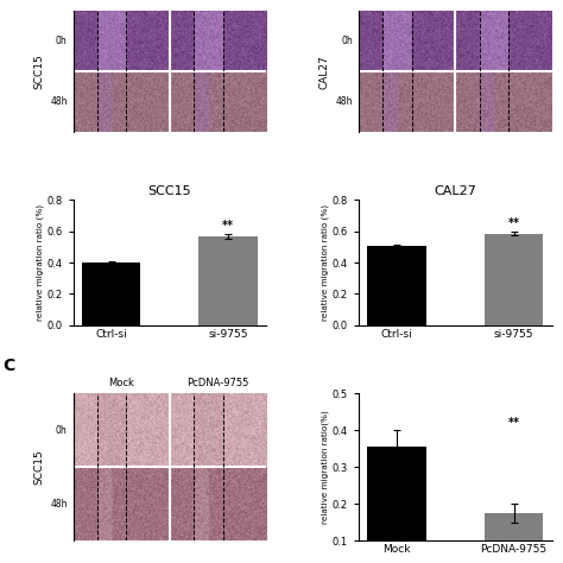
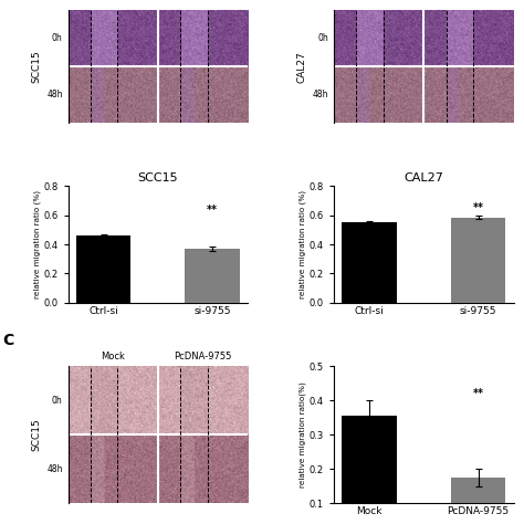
SCC15/Ctrl-si: 0.40 -> 0.46
SCC15/si-9755: 0.56 -> 0.37
CAL27/Ctrl-si: 0.51 -> 0.55
